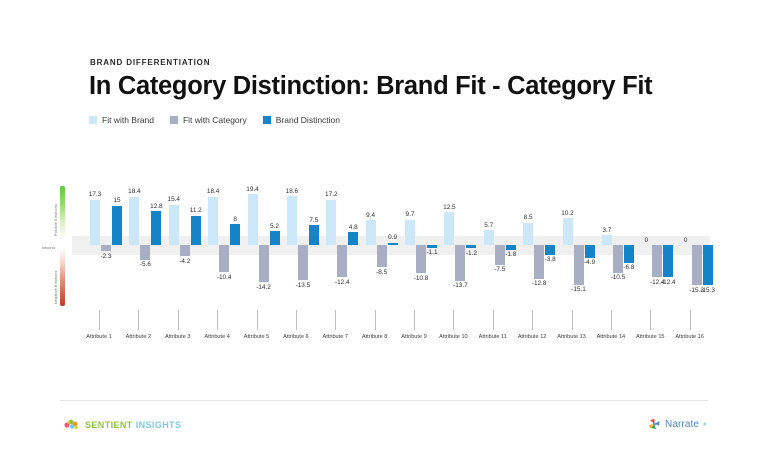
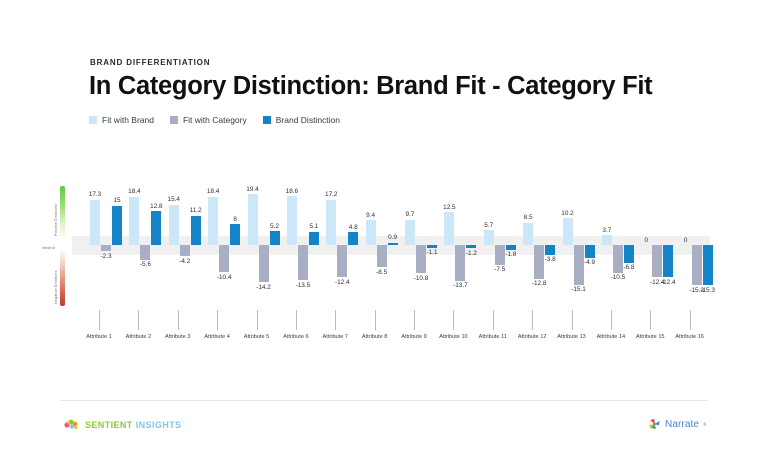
Brand Distinction/Attribute 6: 7.5 -> 5.1
